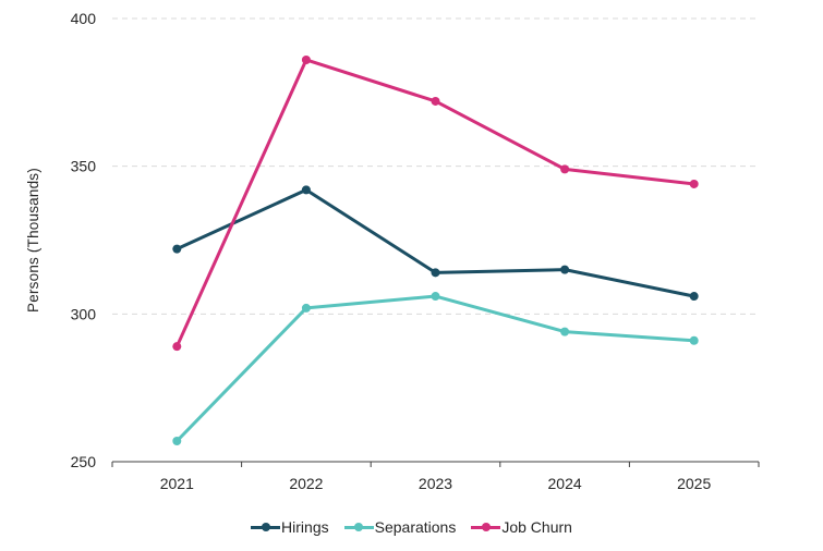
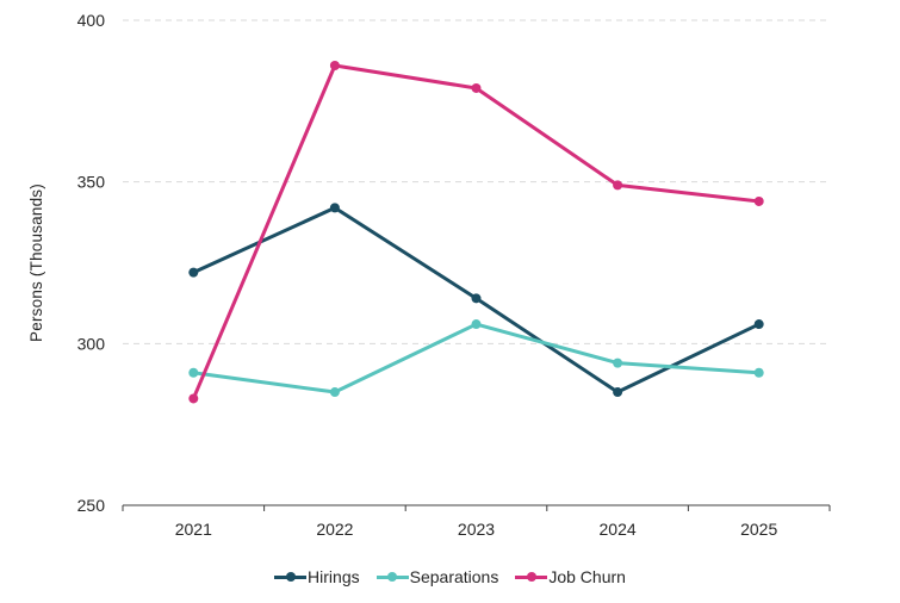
Separations/2021: 257 -> 291
Job Churn/2021: 289 -> 283
Separations/2022: 302 -> 285
Job Churn/2023: 372 -> 379
Hirings/2024: 315 -> 285
